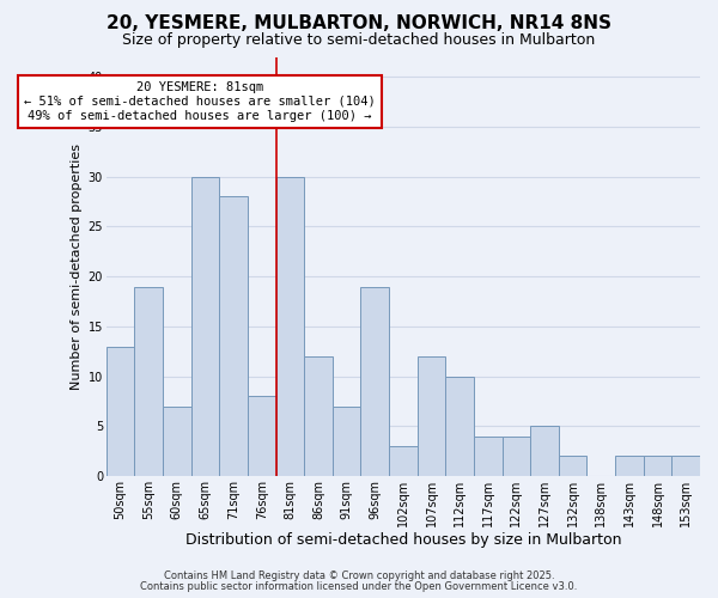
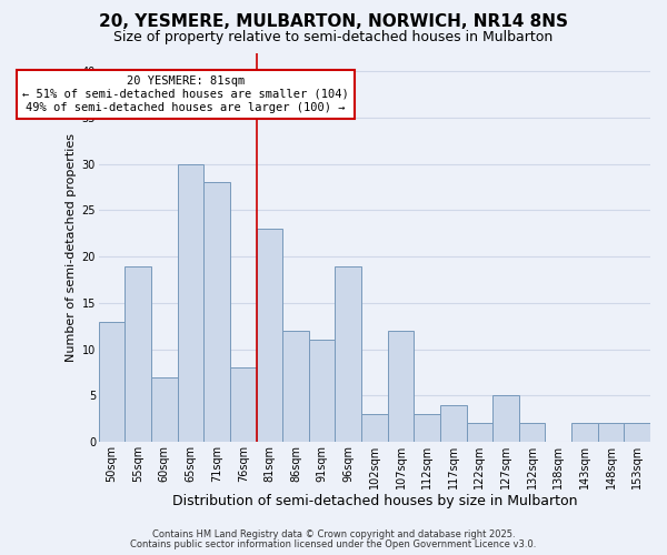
81sqm: 30 -> 23
91sqm: 7 -> 11
112sqm: 10 -> 3
122sqm: 4 -> 2
